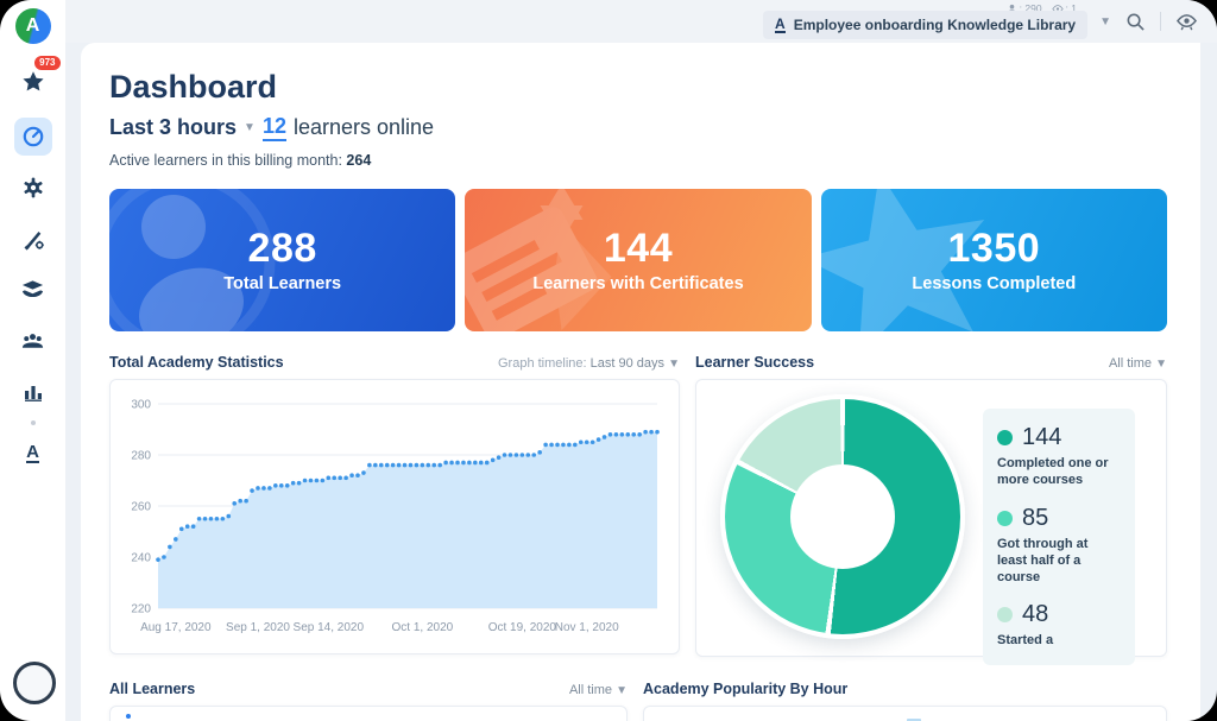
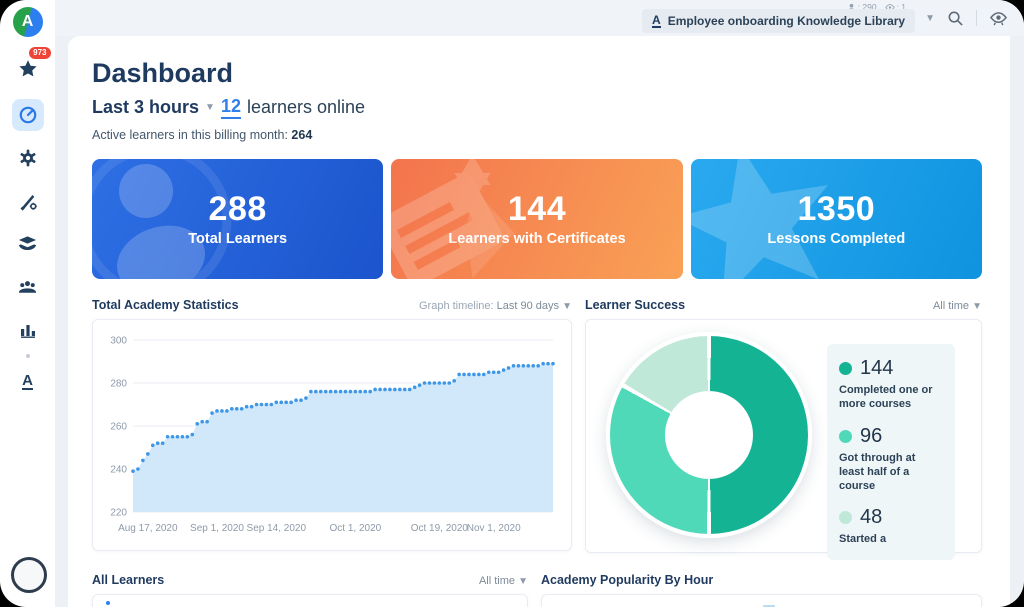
Learner Success/Got through at least half of a course: 85 -> 96
